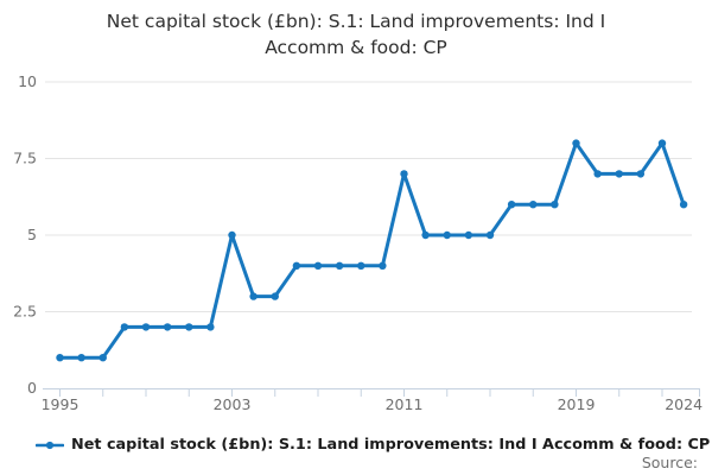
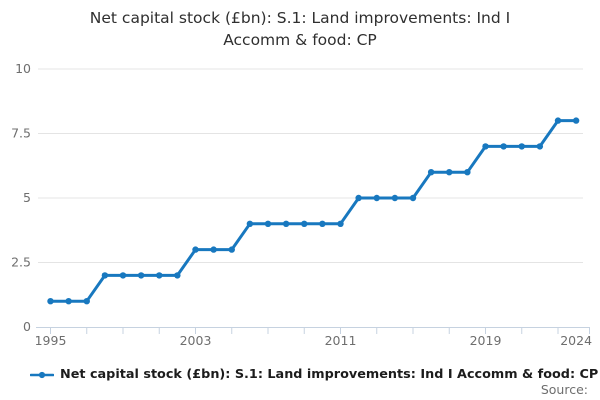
2003: 5 -> 3
2011: 7 -> 4
2019: 8 -> 7
2024: 6 -> 8
